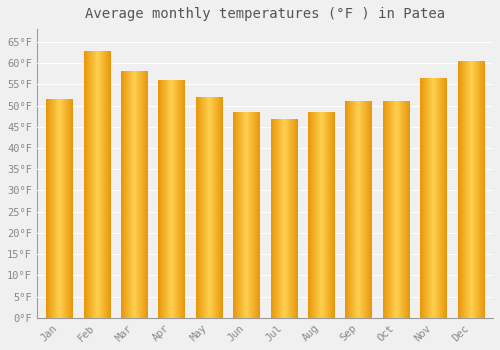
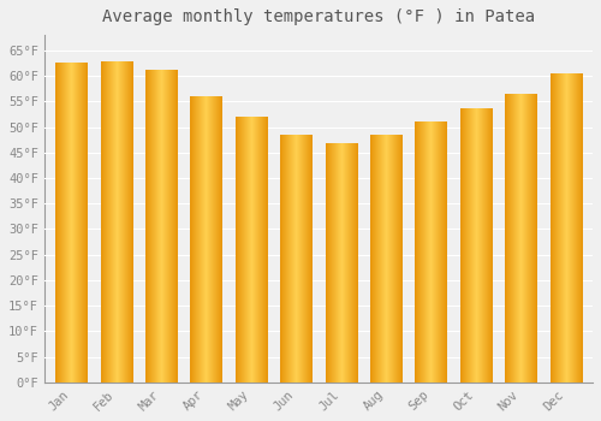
Jan: 51.5°F -> 62.5°F
Mar: 58.0°F -> 61.0°F
Oct: 51.0°F -> 53.5°F
